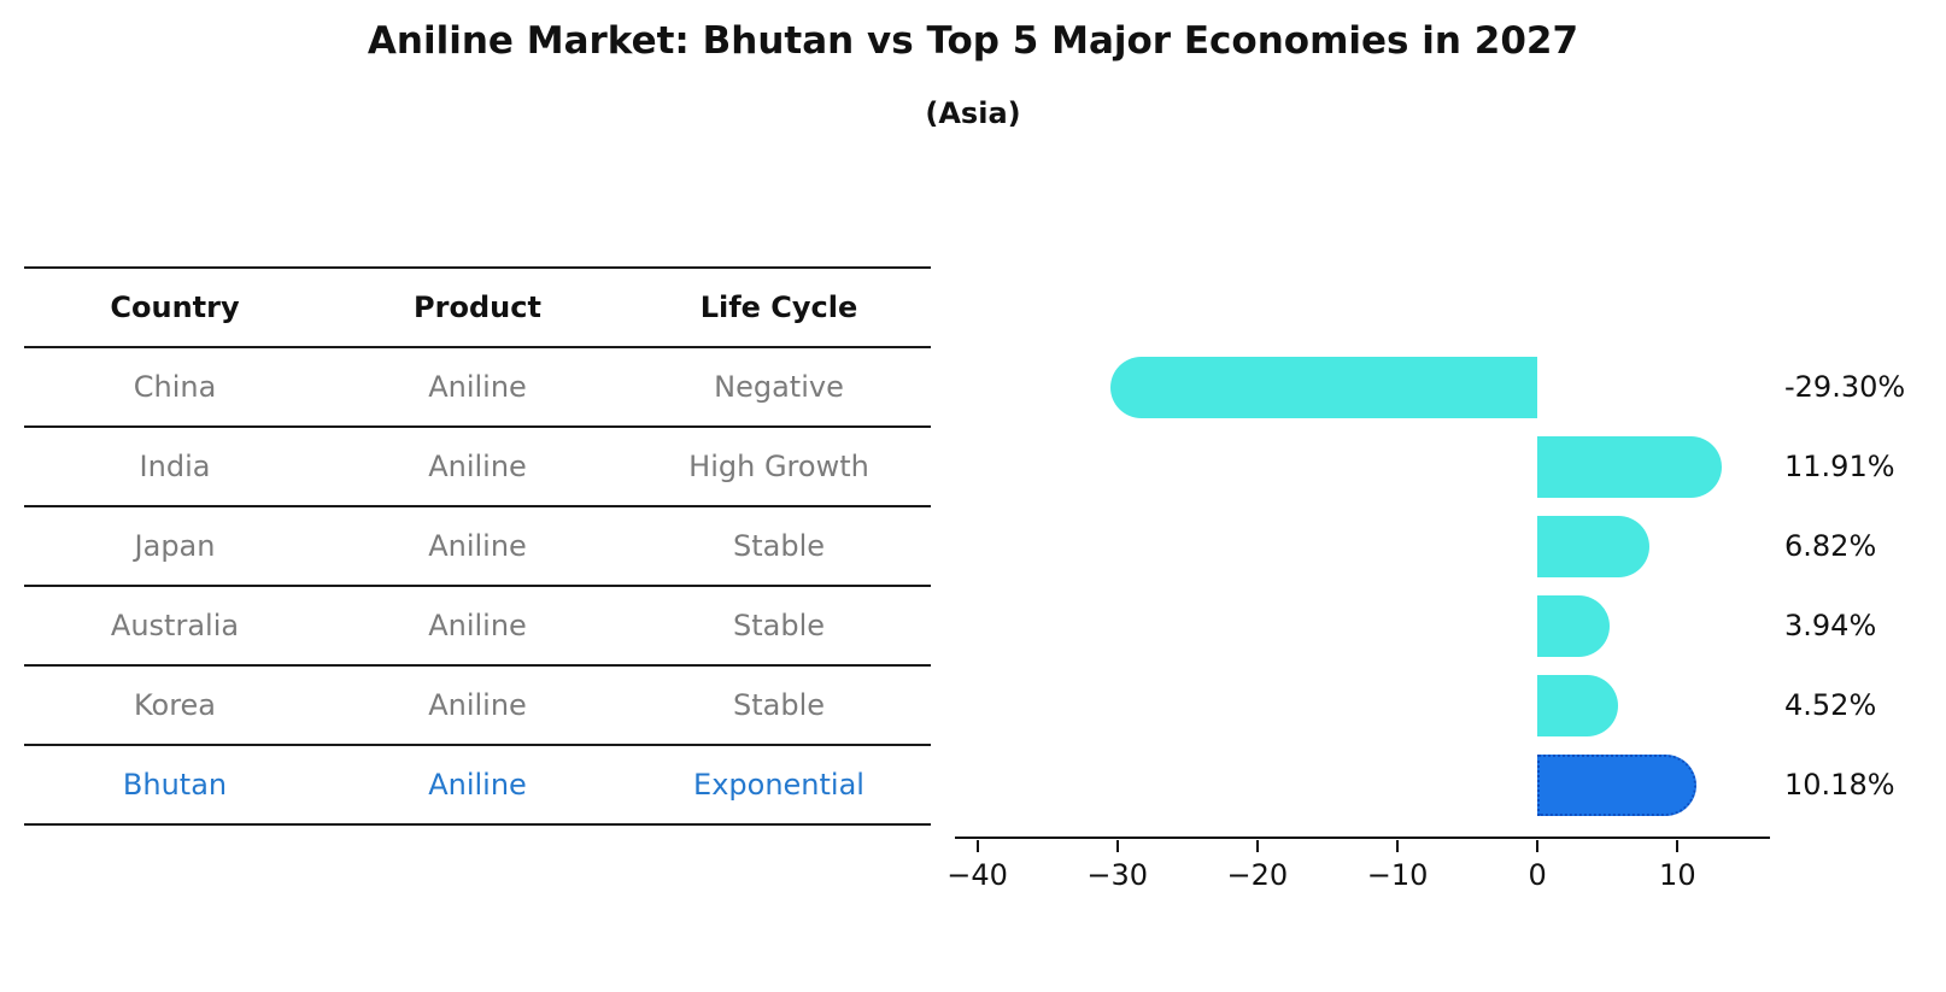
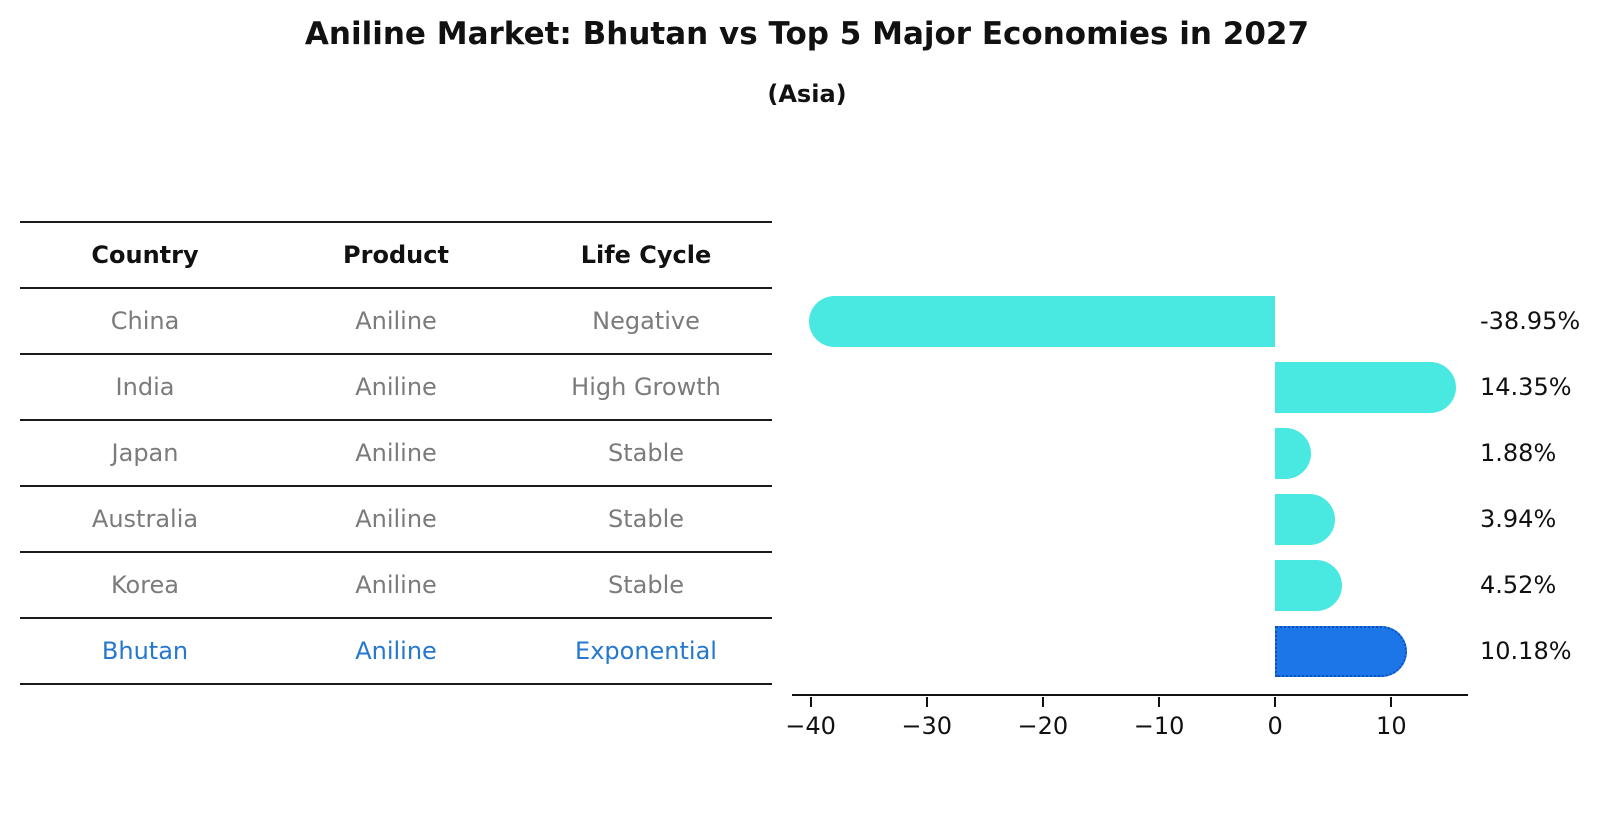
China: -29.30% -> -38.95%
India: 11.91% -> 14.35%
Japan: 6.82% -> 1.88%
